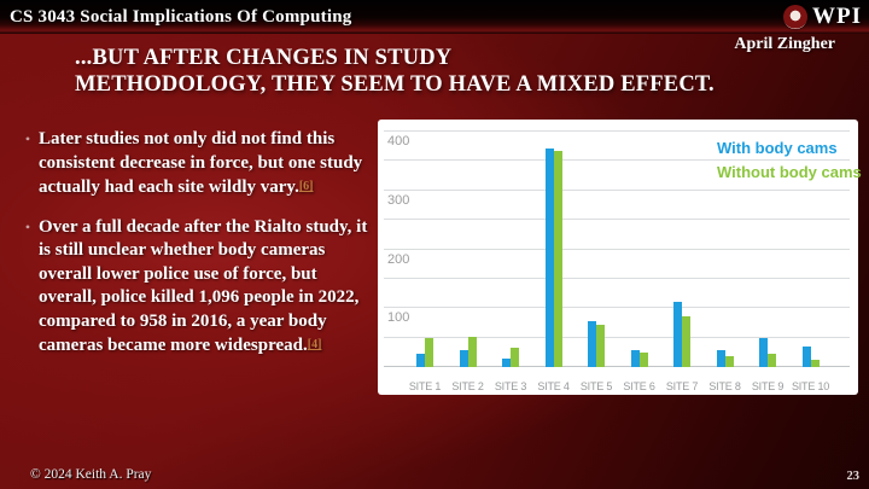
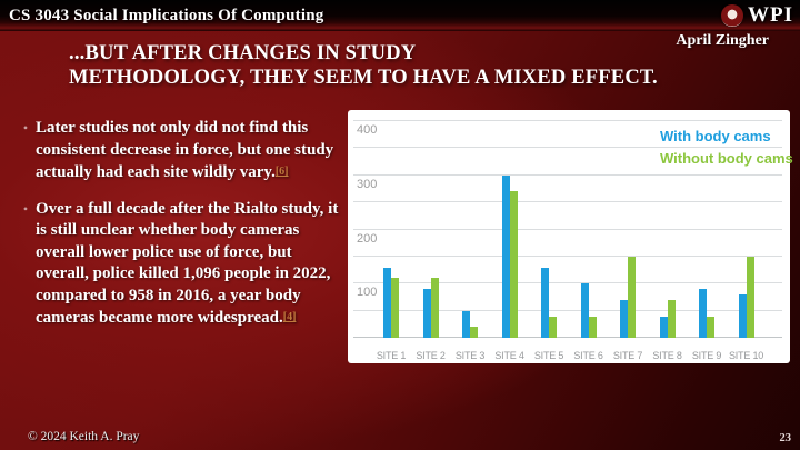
With body cams/SITE 1: 20 -> 130
Without body cams/SITE 1: 50 -> 110
With body cams/SITE 2: 30 -> 90
Without body cams/SITE 2: 50 -> 110
With body cams/SITE 3: 20 -> 50
Without body cams/SITE 3: 30 -> 20
With body cams/SITE 4: 370 -> 300
Without body cams/SITE 4: 370 -> 270
With body cams/SITE 5: 80 -> 130
Without body cams/SITE 5: 70 -> 40
With body cams/SITE 6: 30 -> 100
Without body cams/SITE 6: 20 -> 40
With body cams/SITE 7: 110 -> 70
Without body cams/SITE 7: 90 -> 150
With body cams/SITE 8: 30 -> 40
Without body cams/SITE 8: 20 -> 70
With body cams/SITE 9: 50 -> 90
Without body cams/SITE 9: 20 -> 40
With body cams/SITE 10: 40 -> 80
Without body cams/SITE 10: 10 -> 150
